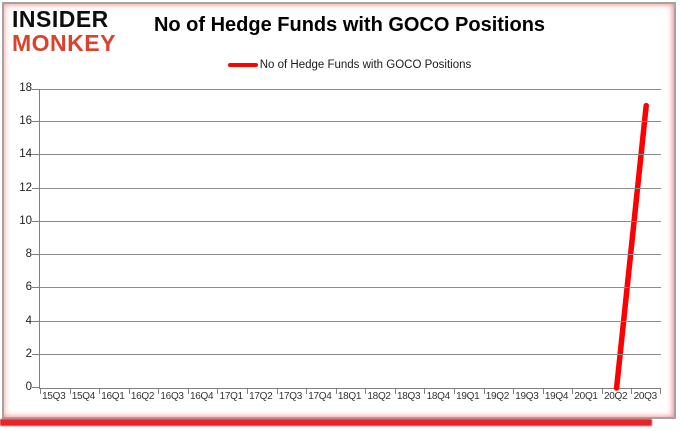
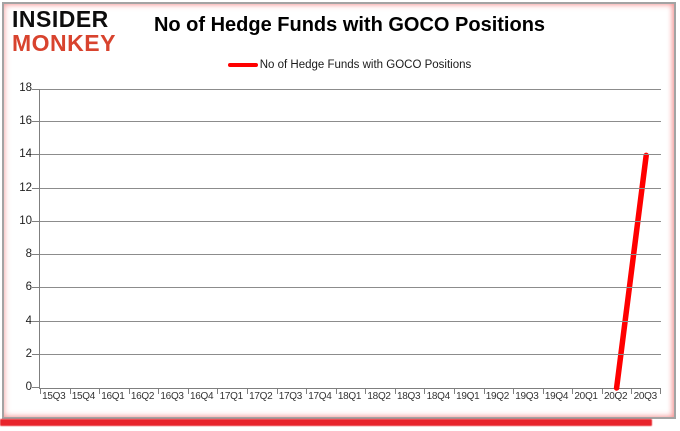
20Q3: 17 -> 14
